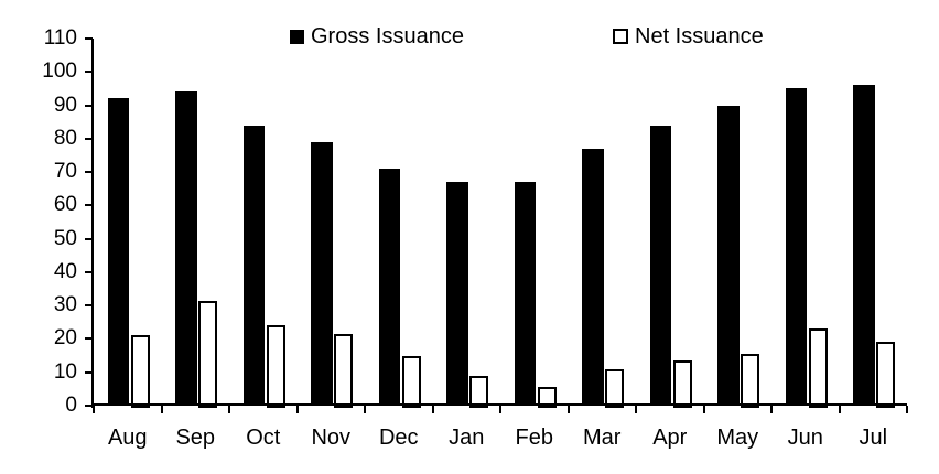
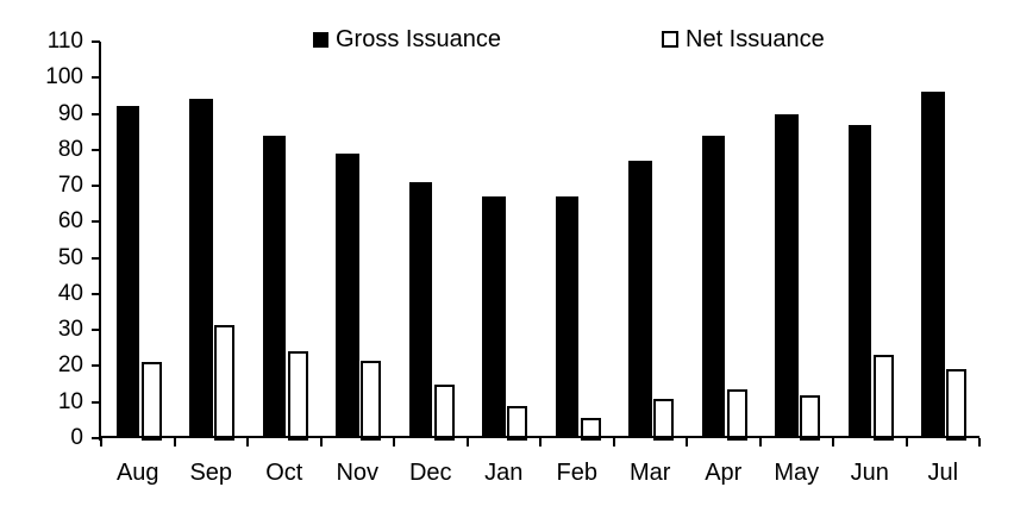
Net Issuance/May: 16 -> 12
Gross Issuance/Jun: 95 -> 87
